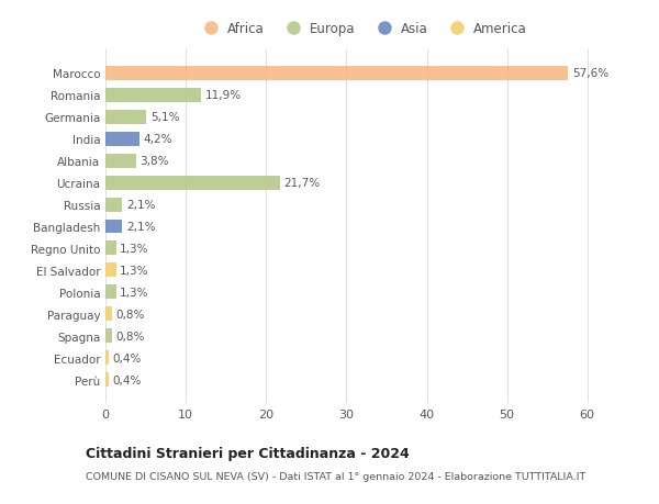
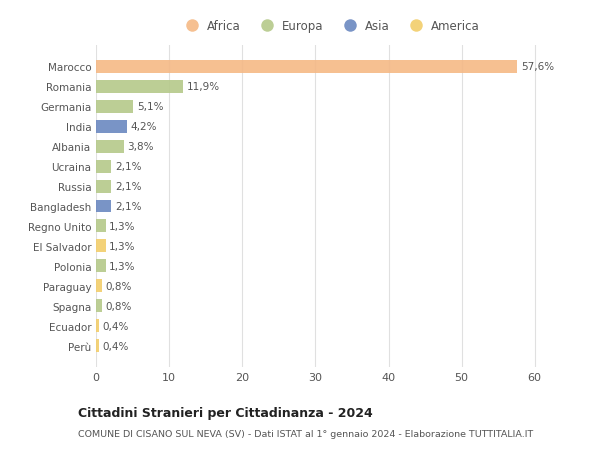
Ucraina: 21,7% -> 2,1%
